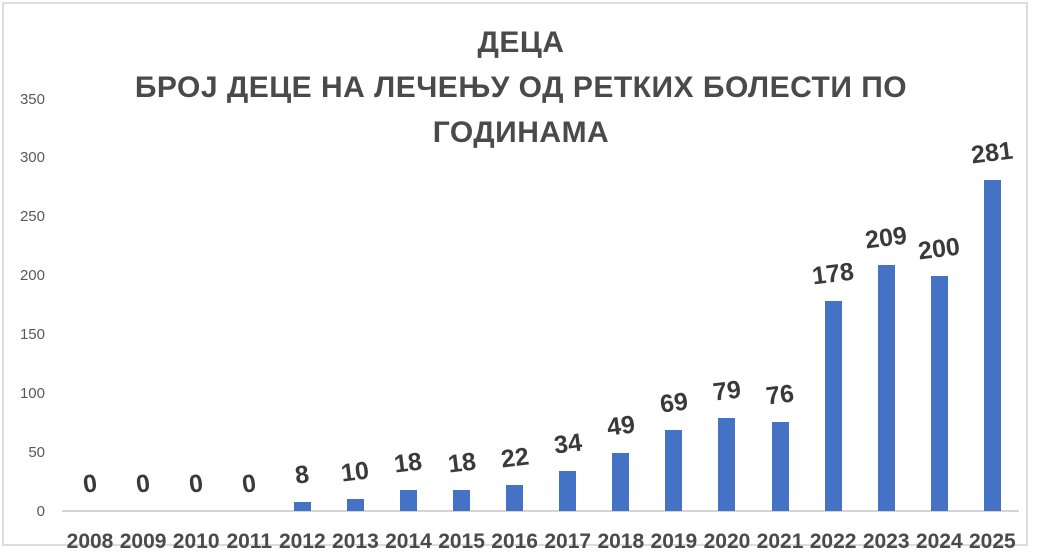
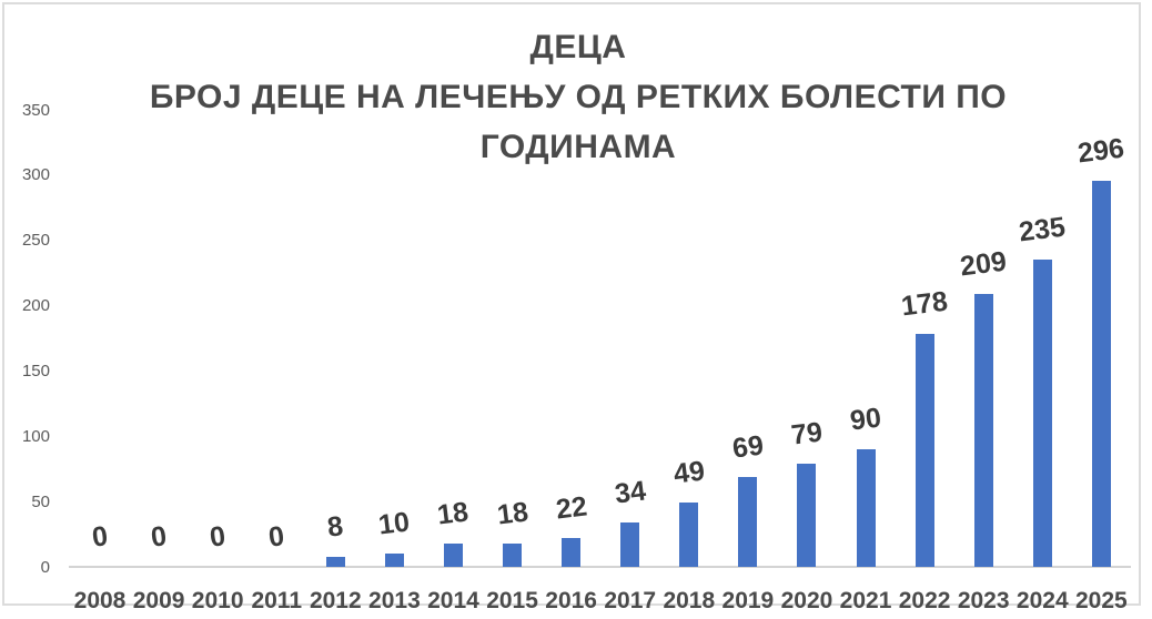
2021: 76 -> 90
2024: 200 -> 235
2025: 281 -> 296
